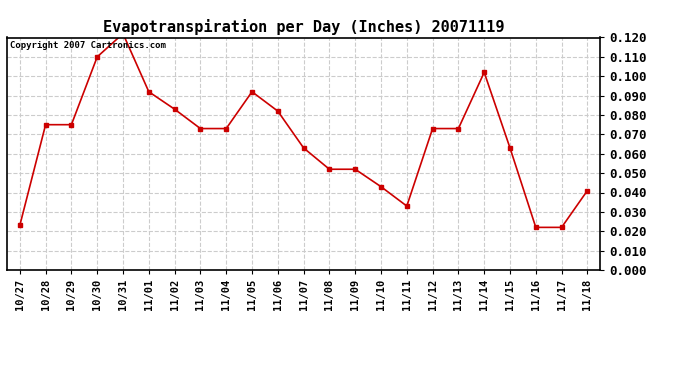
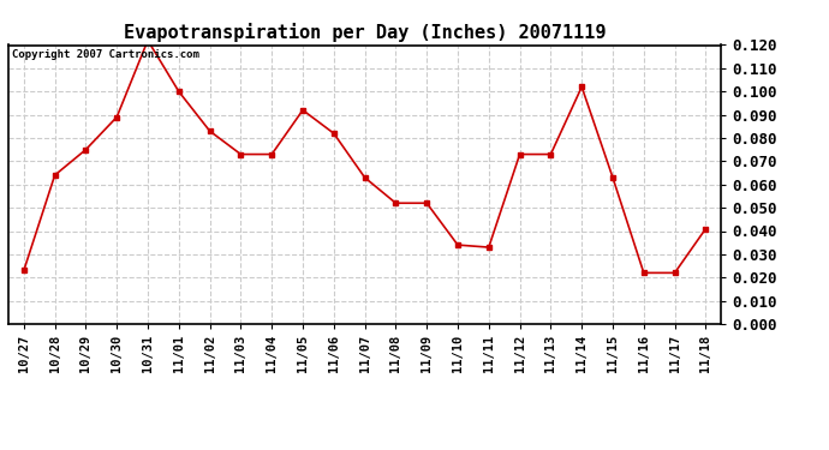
10/28: 0.075 -> 0.064
10/30: 0.110 -> 0.089
11/01: 0.092 -> 0.100
11/10: 0.043 -> 0.034
